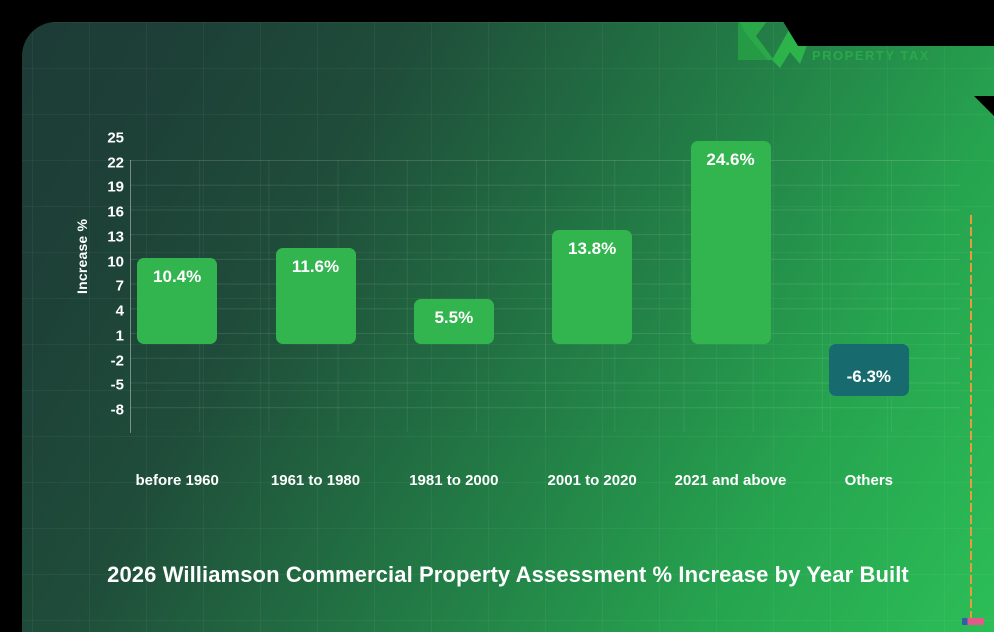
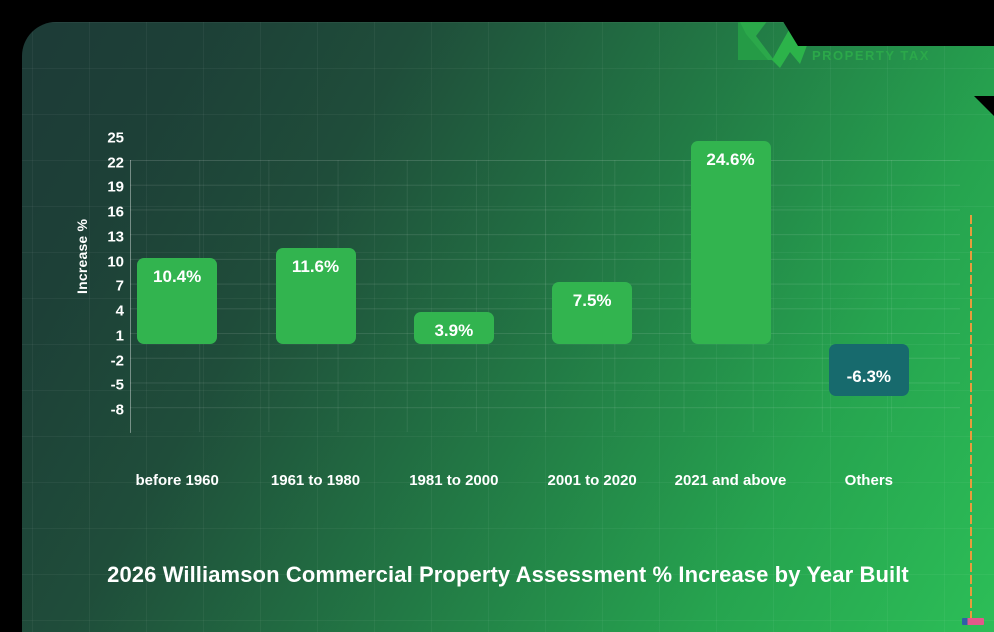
1981 to 2000: 5.5% -> 3.9%
2001 to 2020: 13.8% -> 7.5%
